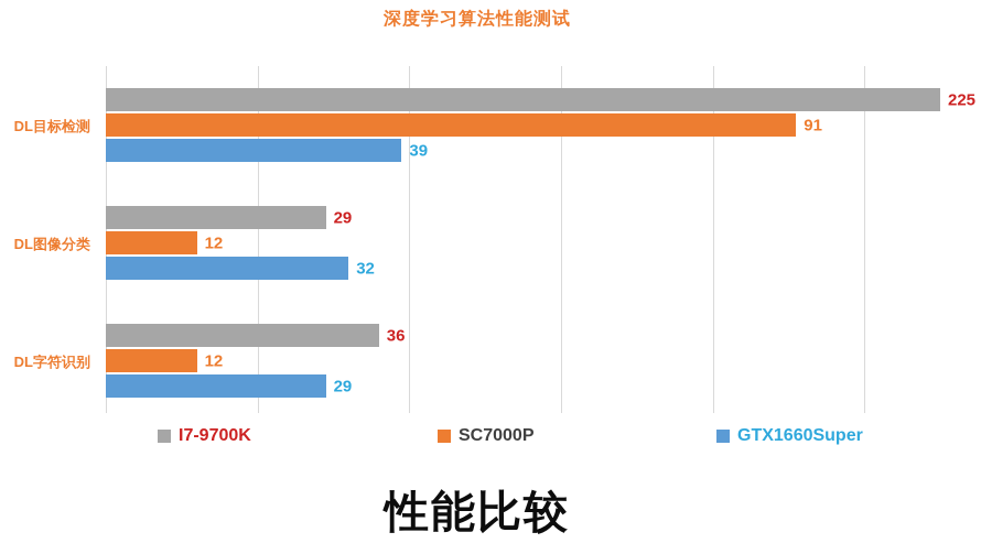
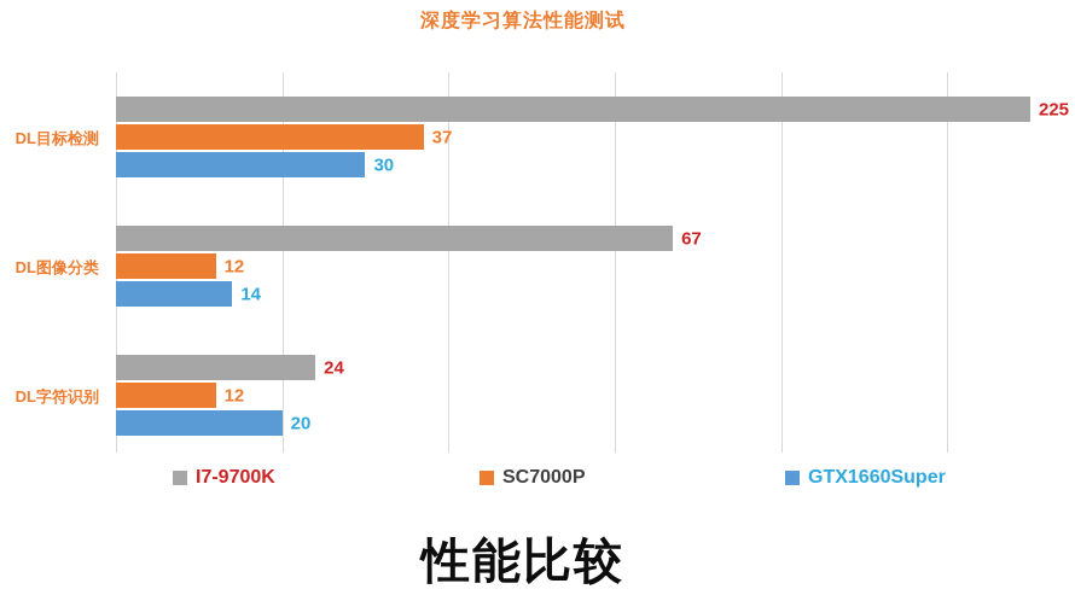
SC7000P/DL目标检测: 91 -> 37
GTX1660Super/DL目标检测: 39 -> 30
I7-9700K/DL图像分类: 29 -> 67
GTX1660Super/DL图像分类: 32 -> 14
I7-9700K/DL字符识别: 36 -> 24
GTX1660Super/DL字符识别: 29 -> 20
